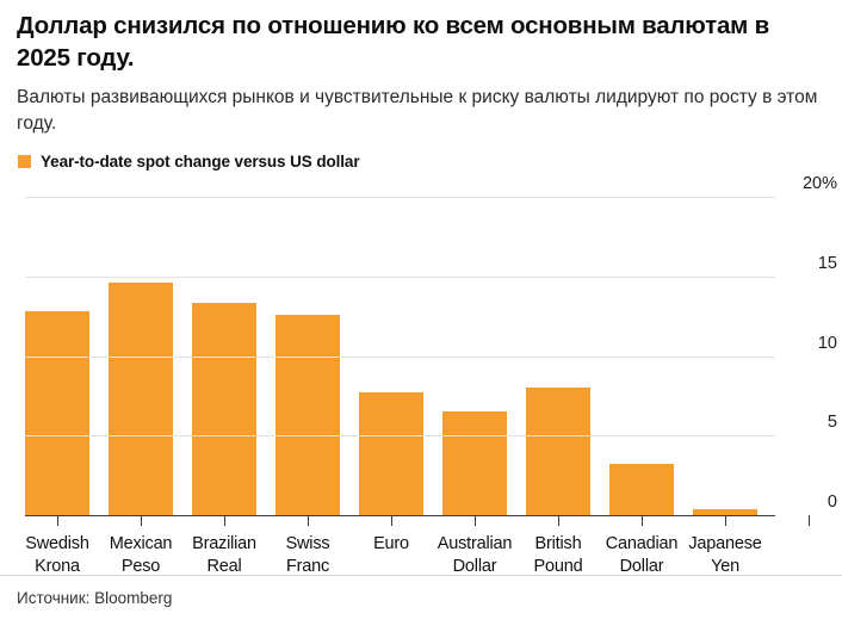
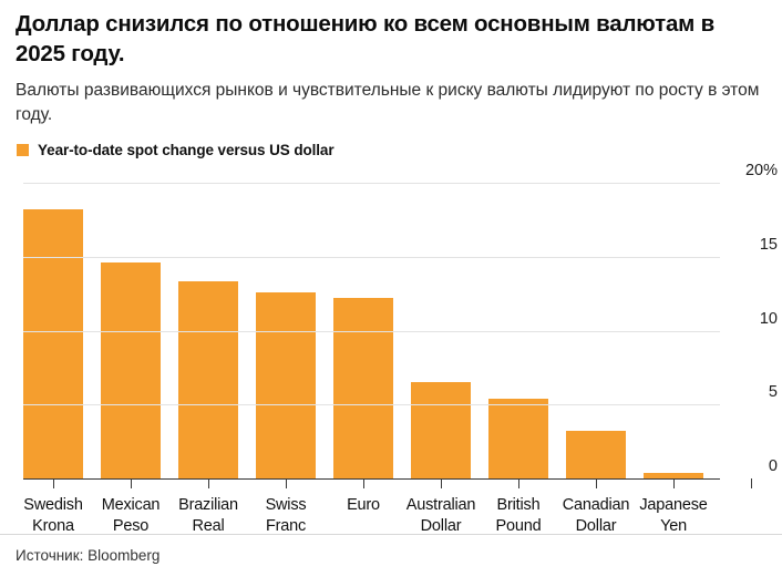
Swedish Krona: 12.8% -> 18.2%
Euro: 7.7% -> 12.2%
British Pound: 8.0% -> 5.4%
